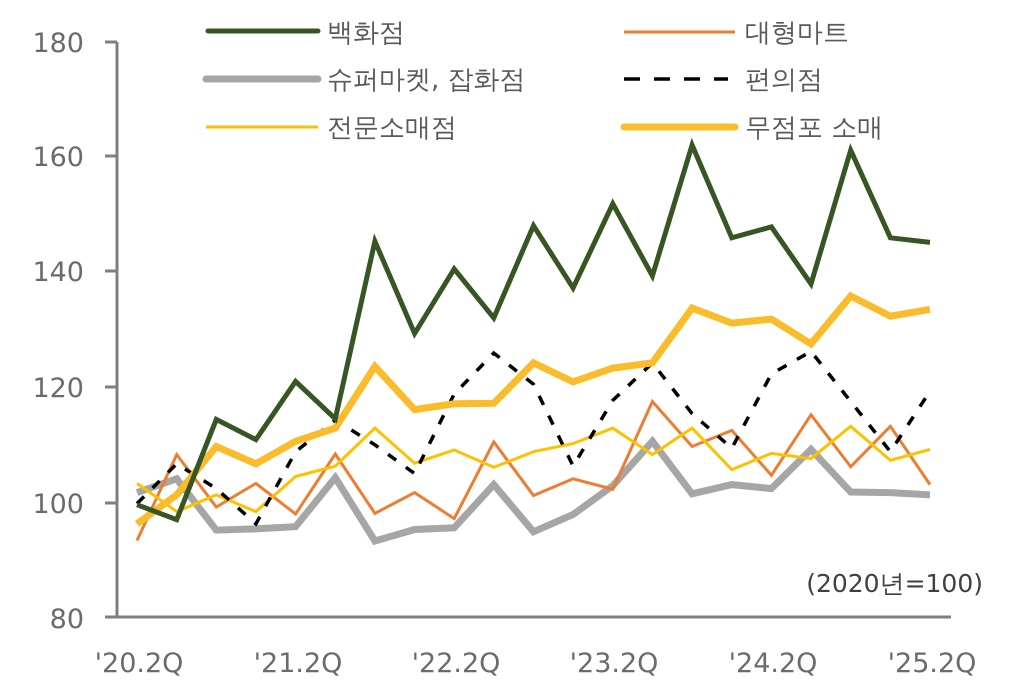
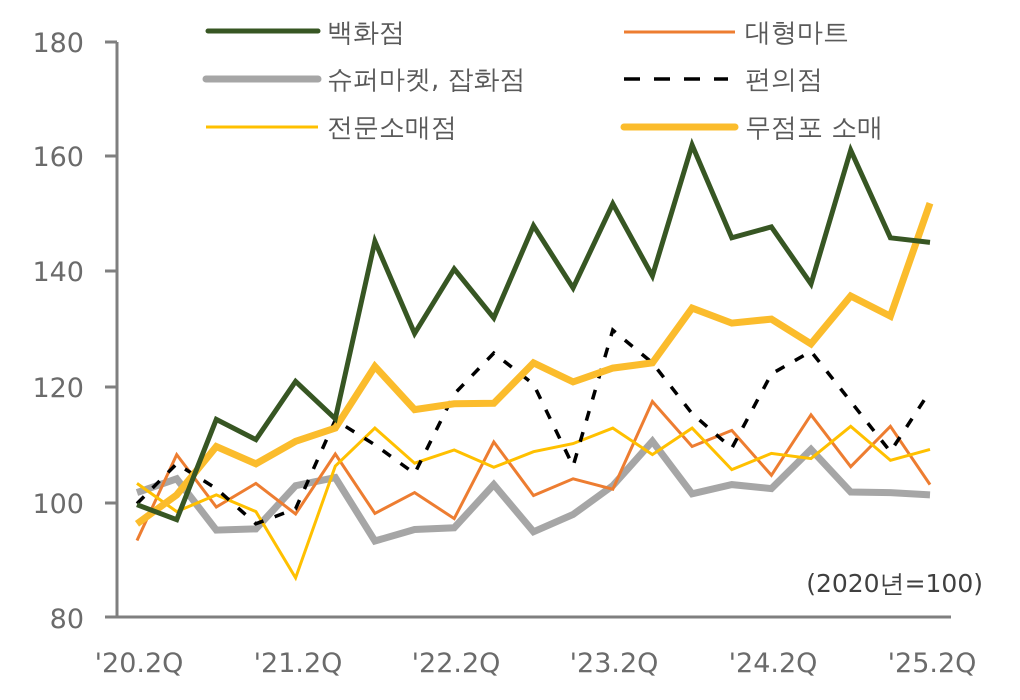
슈퍼마켓, 잡화점/'21.2Q: 96 -> 103
편의점/'21.2Q: 109 -> 99
전문소매점/'21.2Q: 105 -> 87
편의점/'23.2Q: 118 -> 130
무점포 소매/'25.2Q: 134 -> 152
